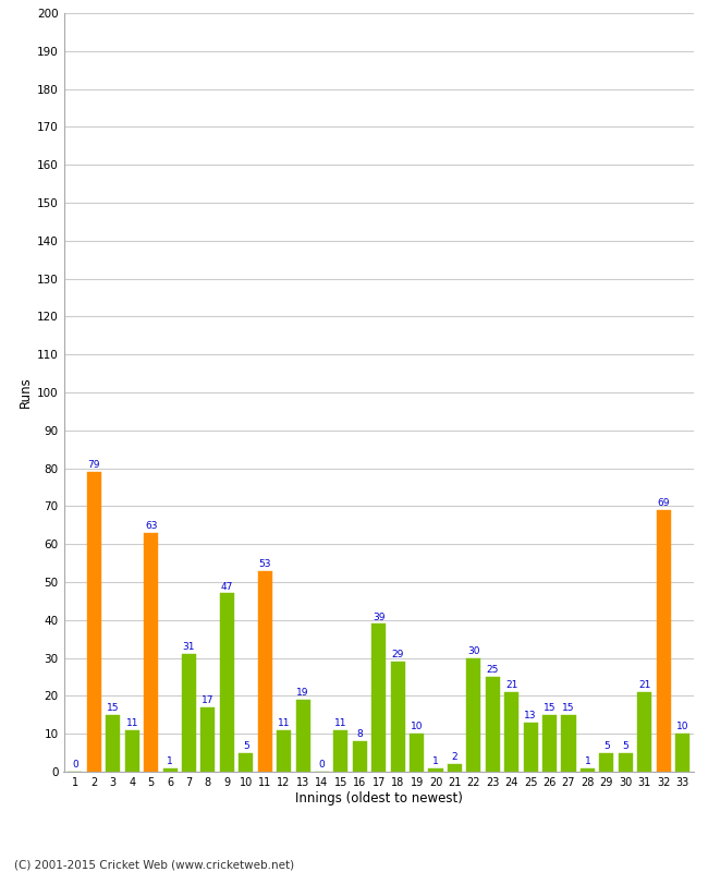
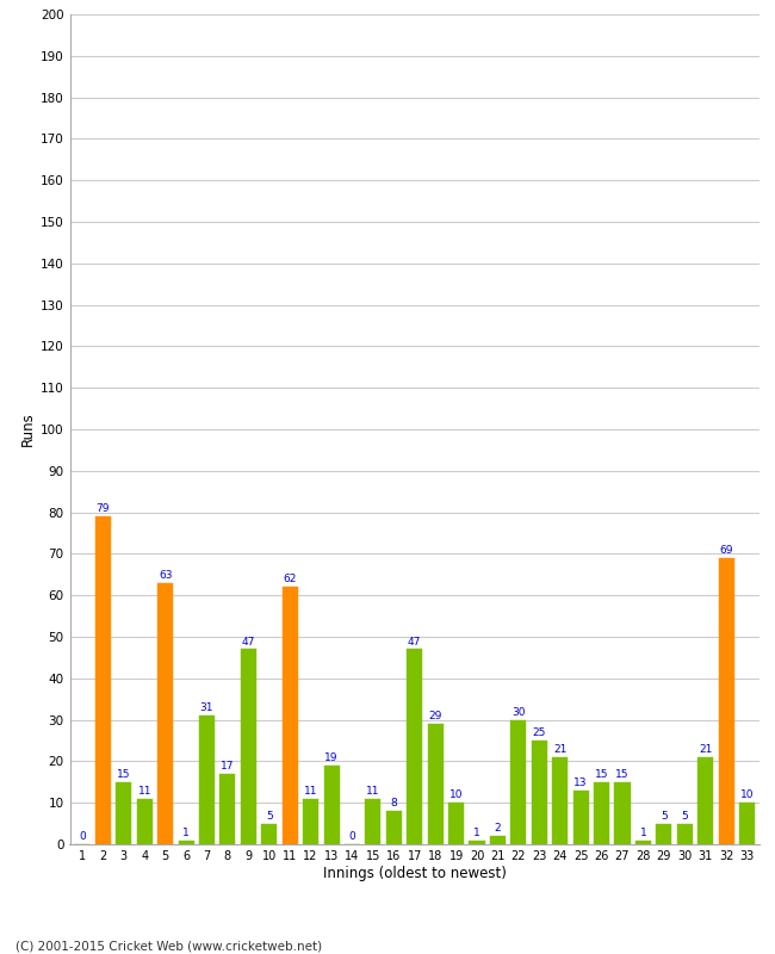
11: 53 -> 62
17: 39 -> 47
